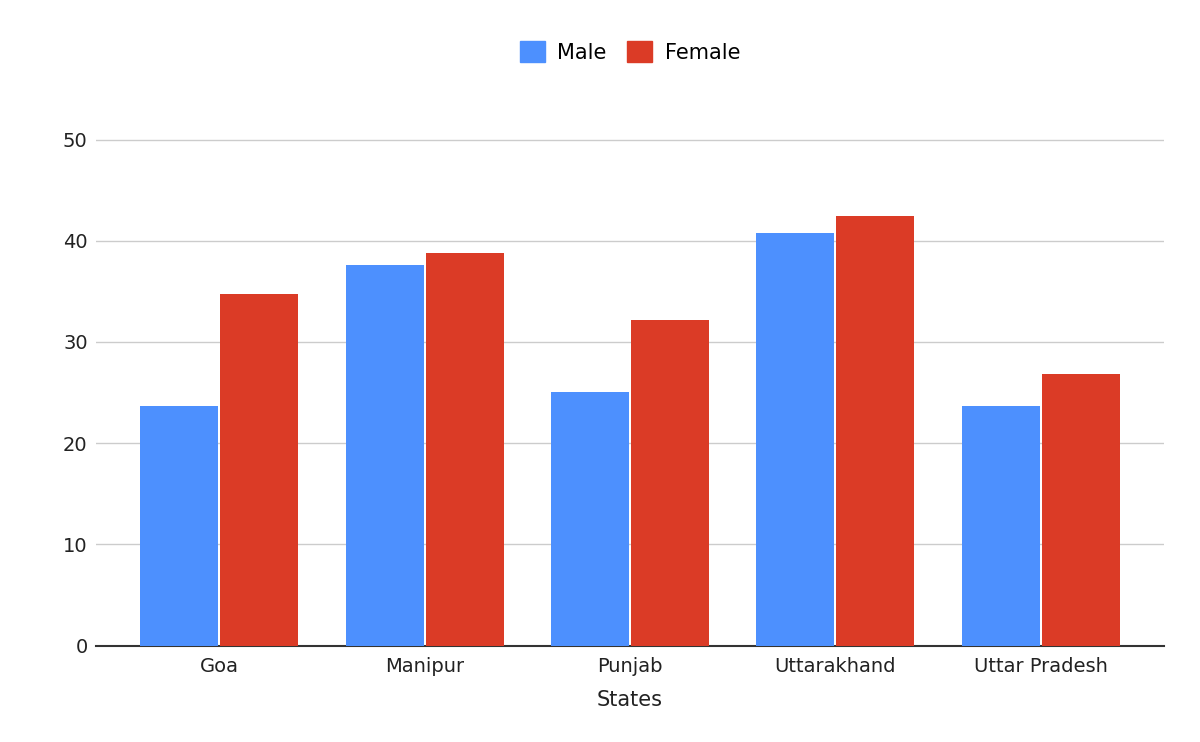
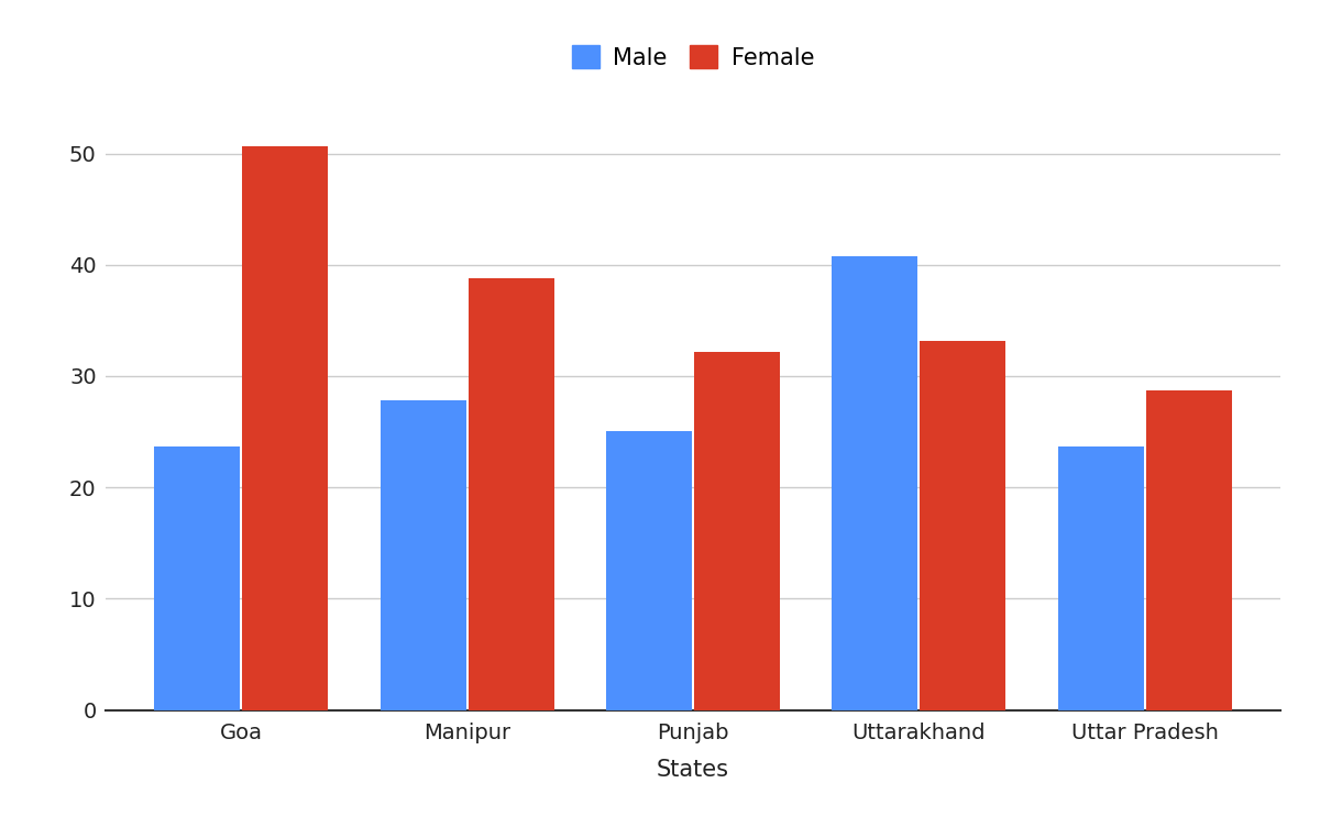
Female/Goa: 34.7 -> 50.7
Male/Manipur: 37.6 -> 27.8
Female/Uttarakhand: 42.5 -> 33.2
Female/Uttar Pradesh: 26.8 -> 28.7
